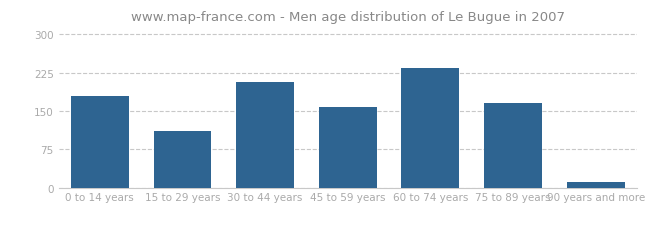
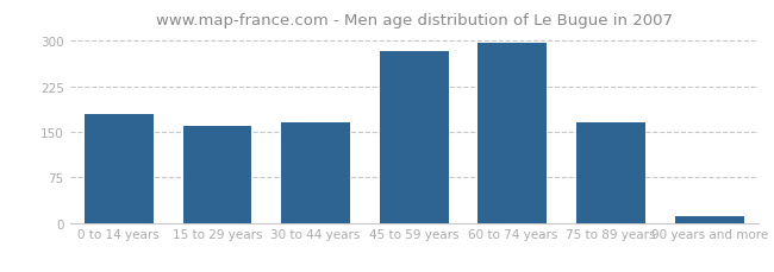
15 to 29 years: 110 -> 160
30 to 44 years: 206 -> 165
45 to 59 years: 158 -> 282
60 to 74 years: 234 -> 297
